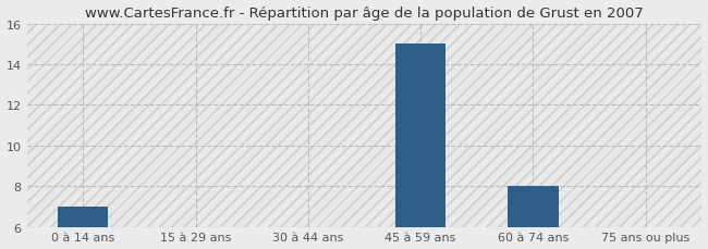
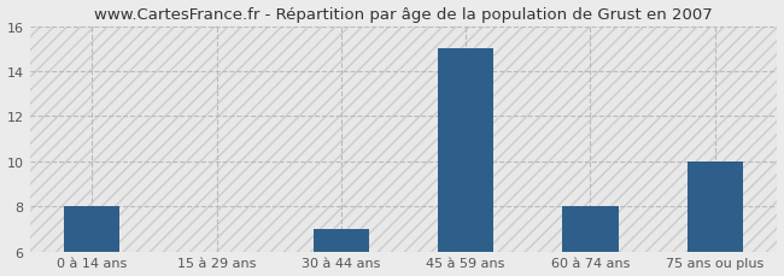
0 à 14 ans: 7 -> 8
30 à 44 ans: 6 -> 7
75 ans ou plus: 6 -> 10
